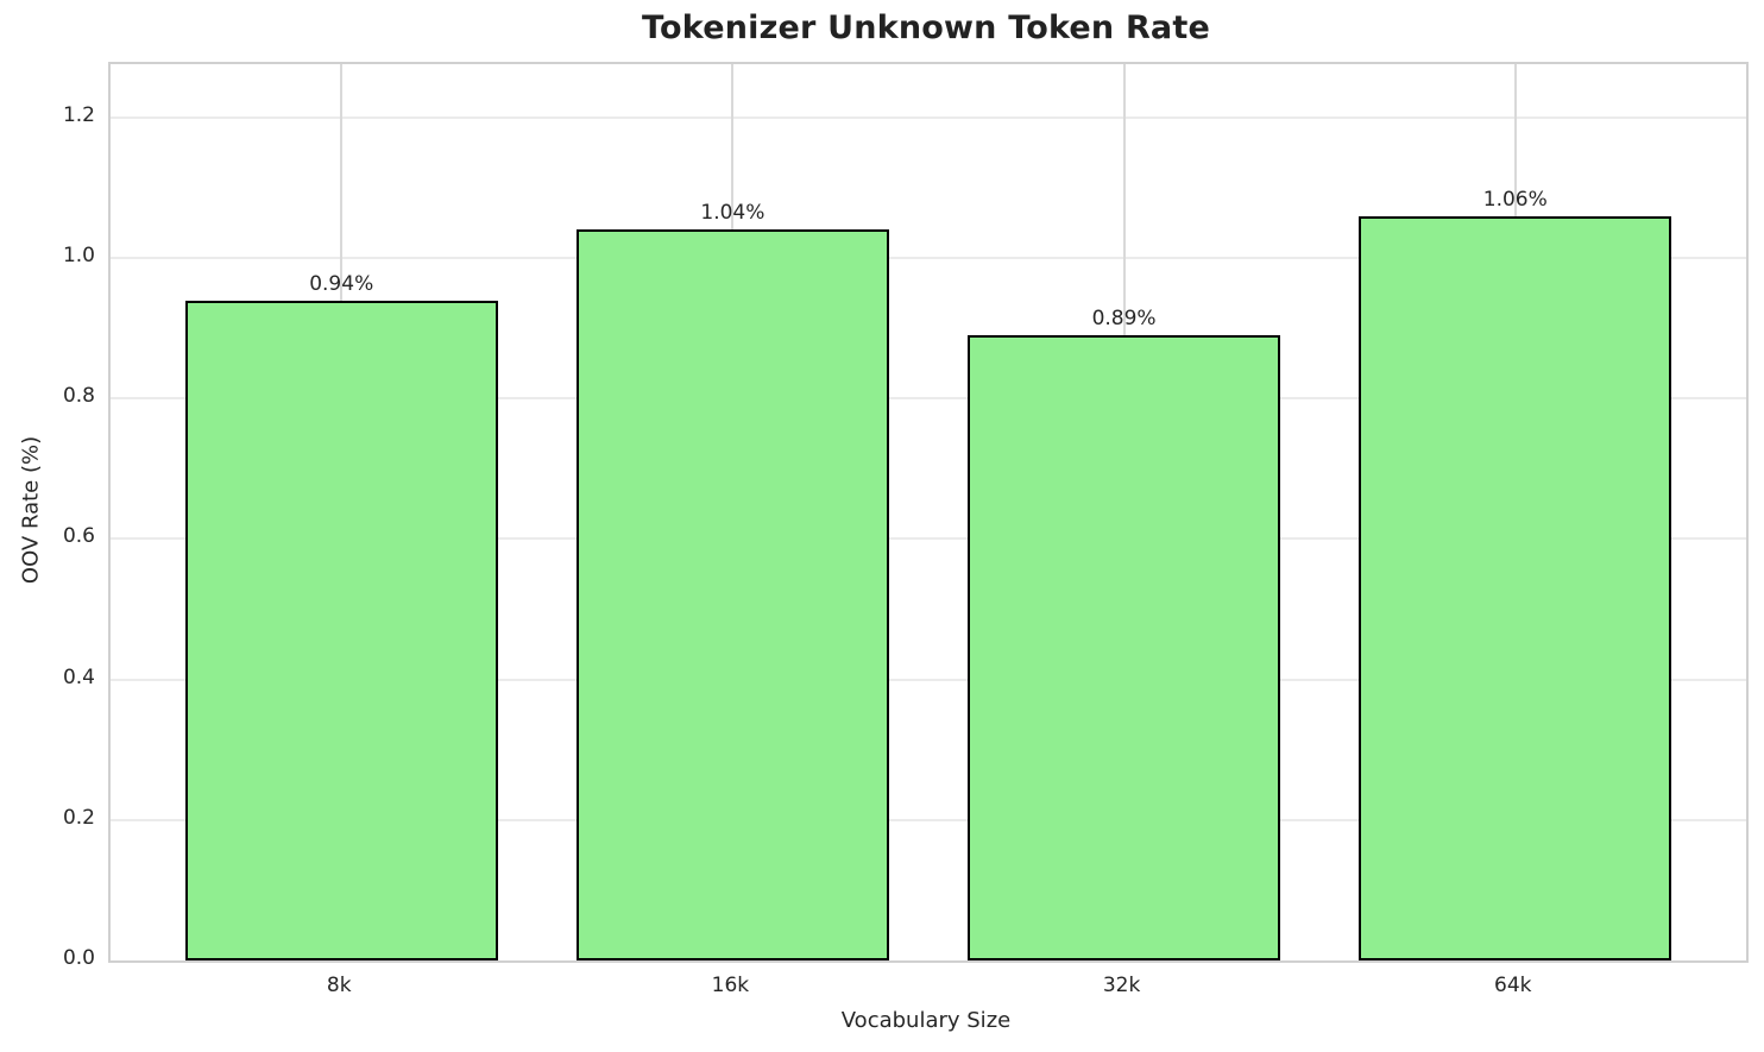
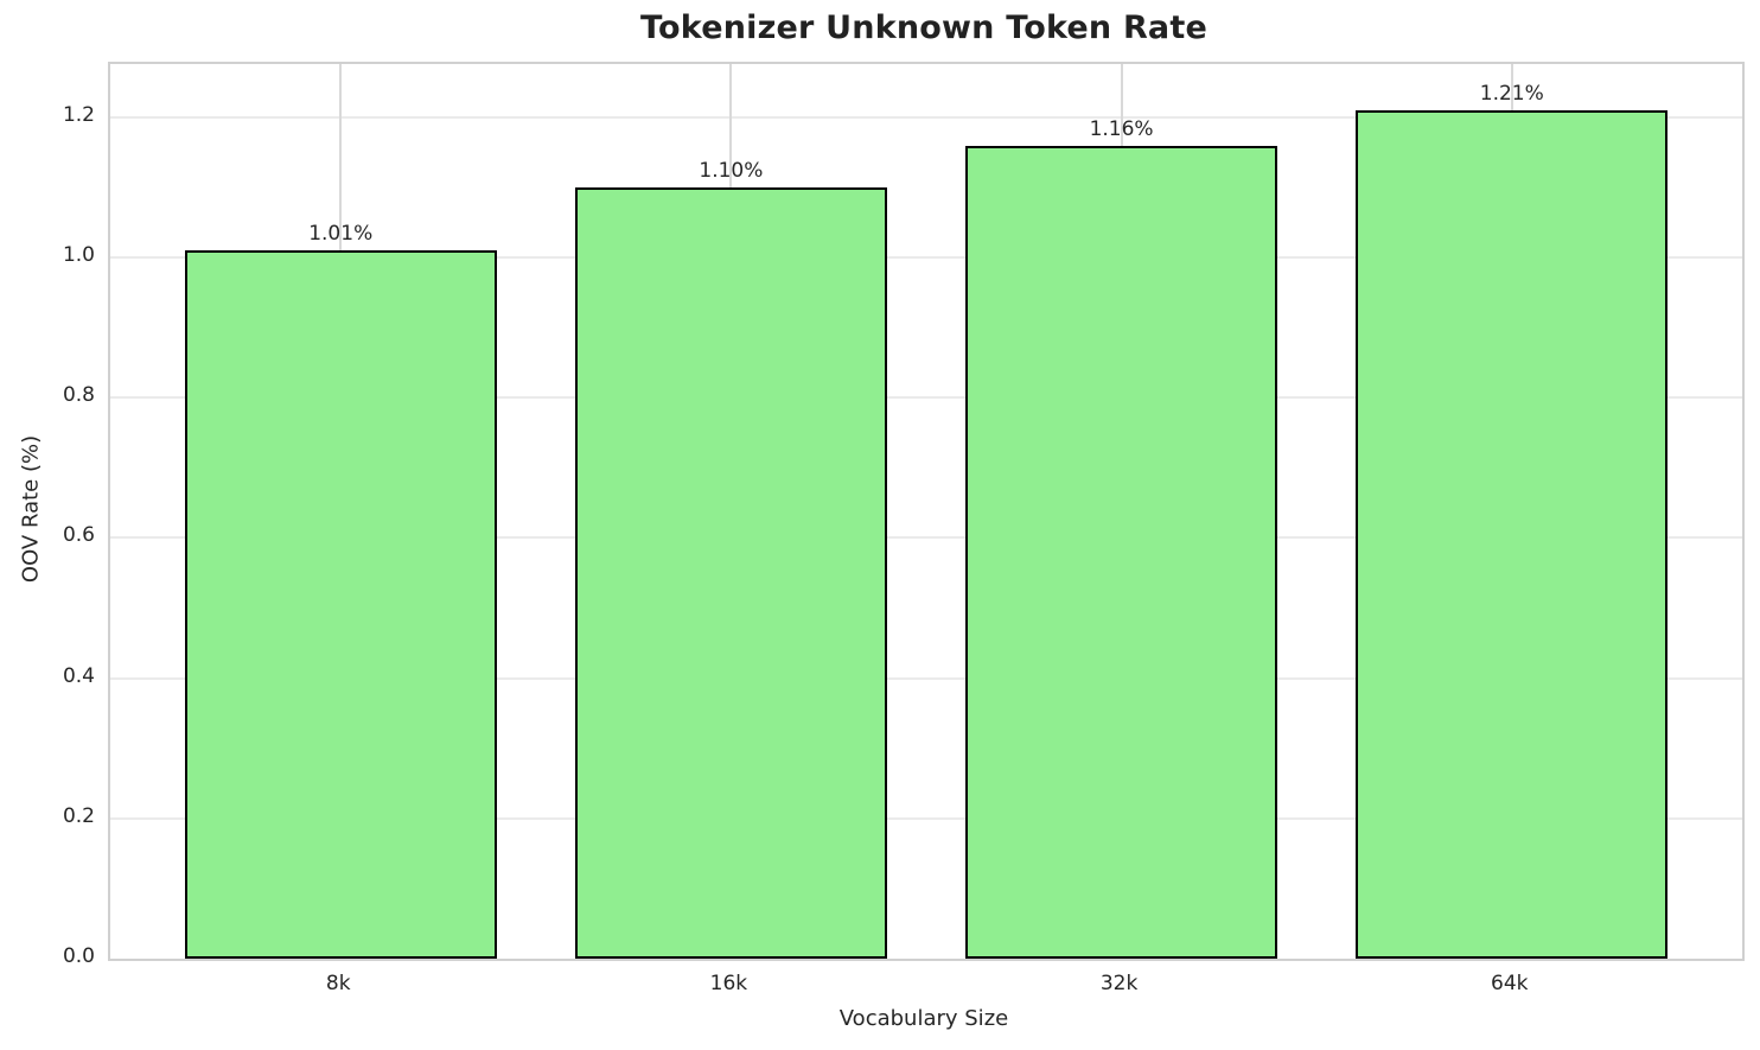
8k: 0.94% -> 1.01%
16k: 1.04% -> 1.10%
32k: 0.89% -> 1.16%
64k: 1.06% -> 1.21%
